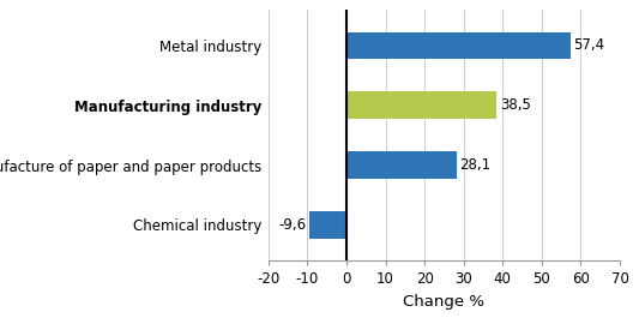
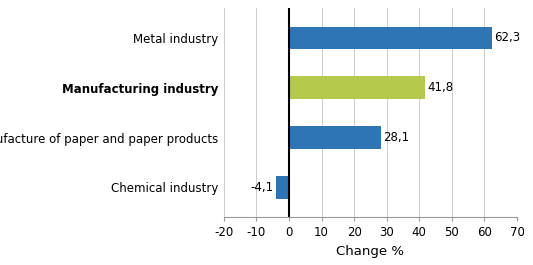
Metal industry: 57,4 -> 62,3
Manufacturing industry: 38,5 -> 41,8
Chemical industry: -9,6 -> -4,1
